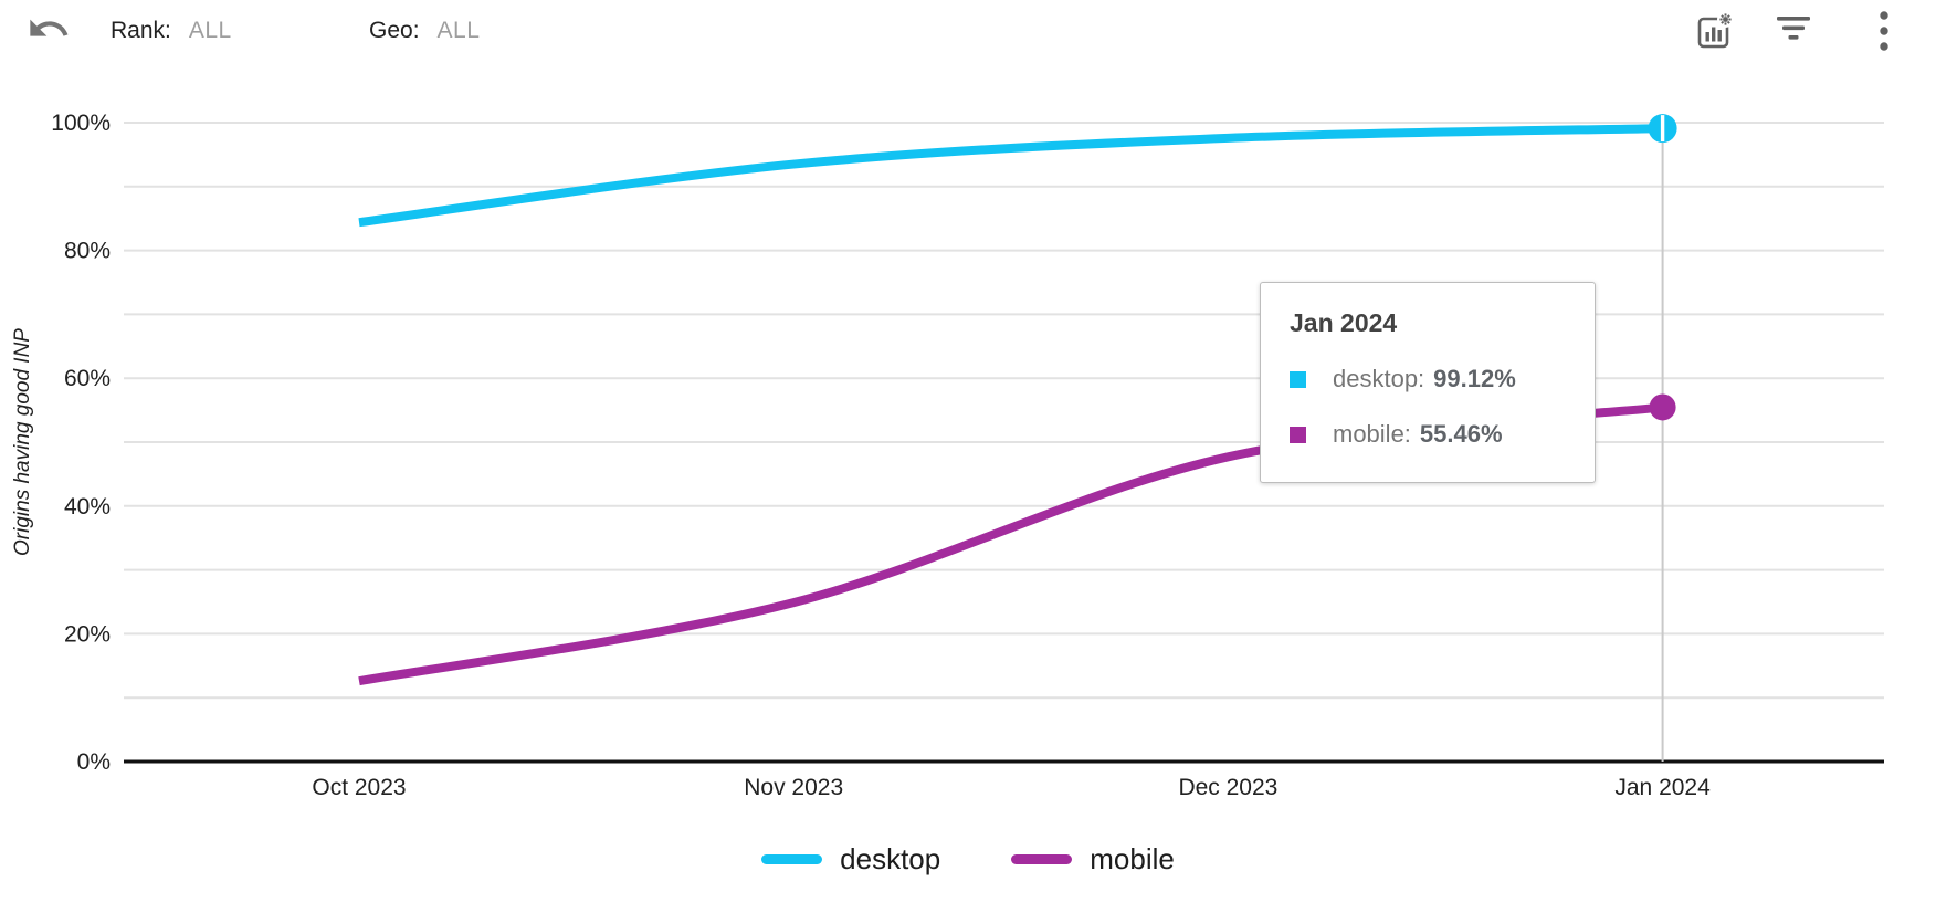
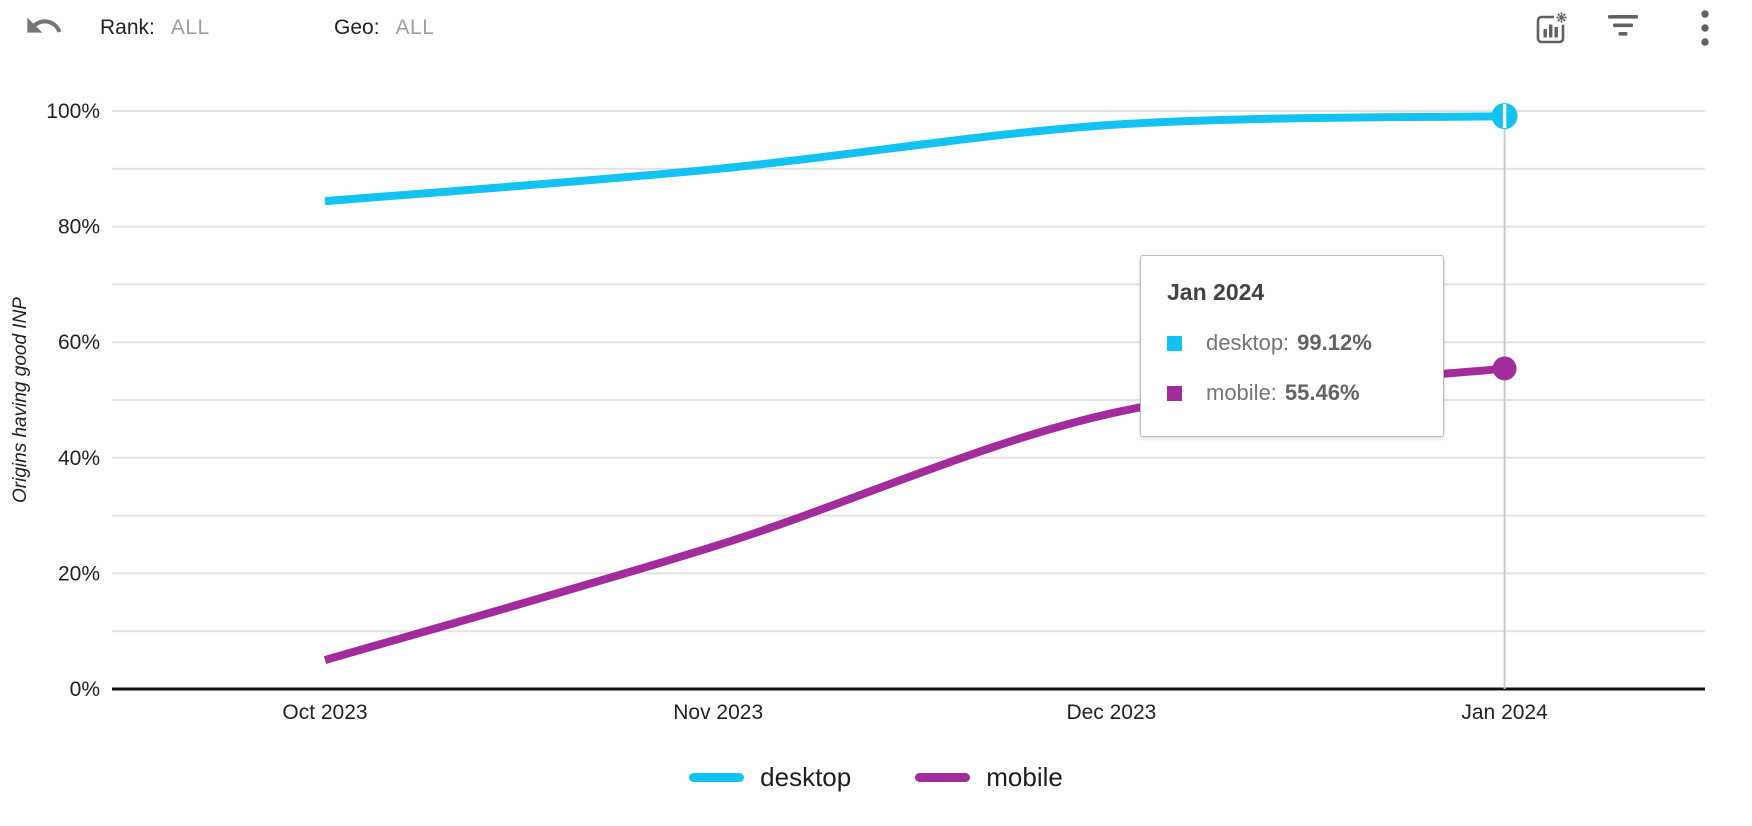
mobile/Oct 2023: 13% -> 5%
desktop/Nov 2023: 94% -> 90%
